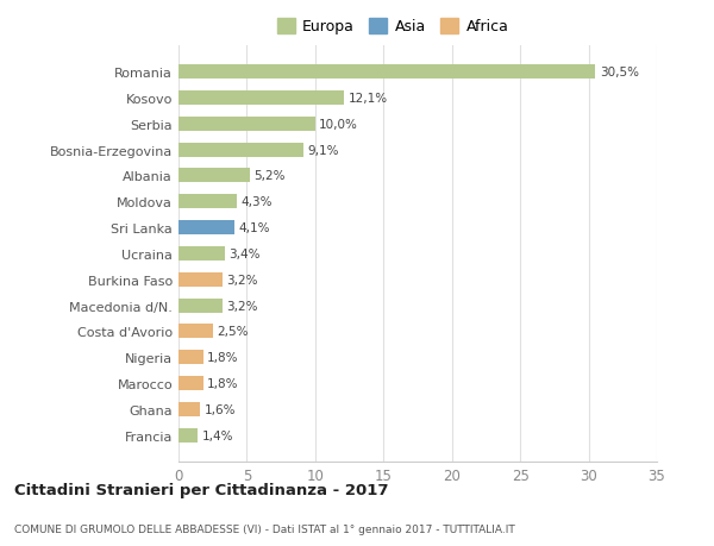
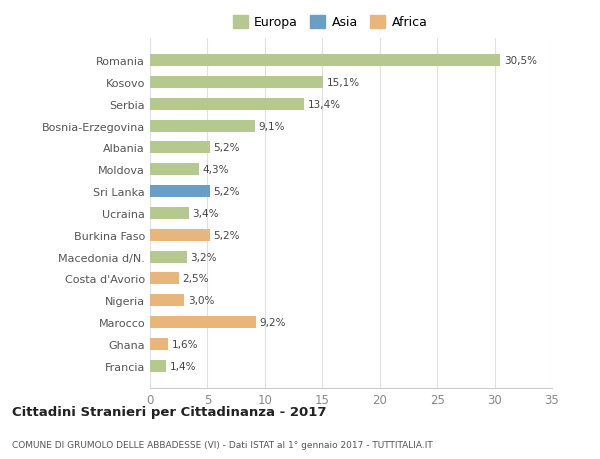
Kosovo: 12,1% -> 15,1%
Serbia: 10,0% -> 13,4%
Sri Lanka: 4,1% -> 5,2%
Burkina Faso: 3,2% -> 5,2%
Nigeria: 1,8% -> 3,0%
Marocco: 1,8% -> 9,2%
